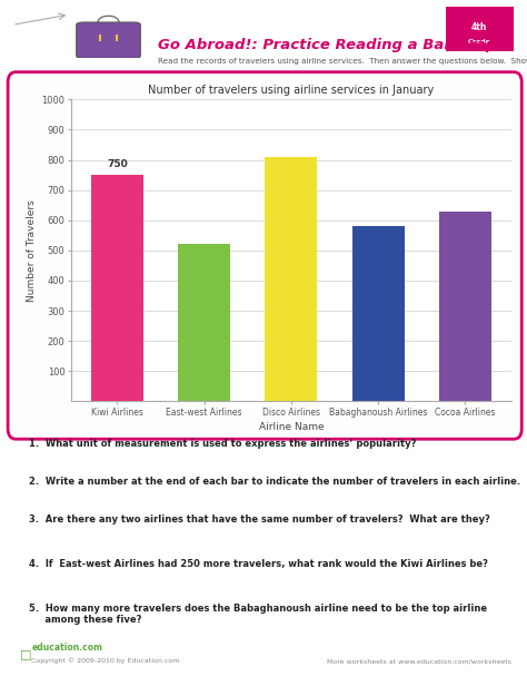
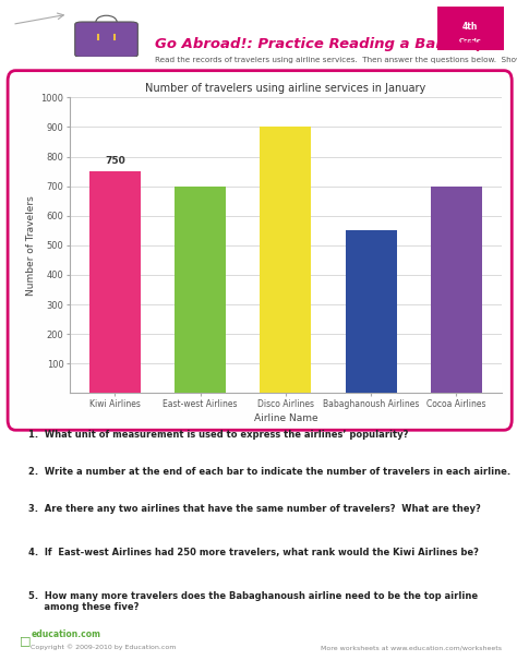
East-west Airlines: 520 -> 700
Disco Airlines: 810 -> 900
Babaghanoush Airlines: 580 -> 550
Cocoa Airlines: 630 -> 700
